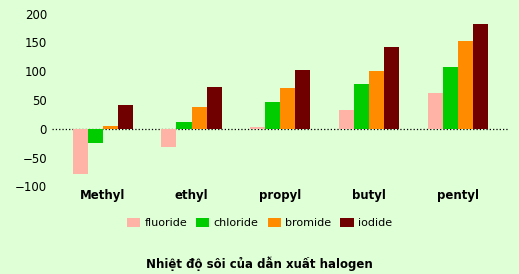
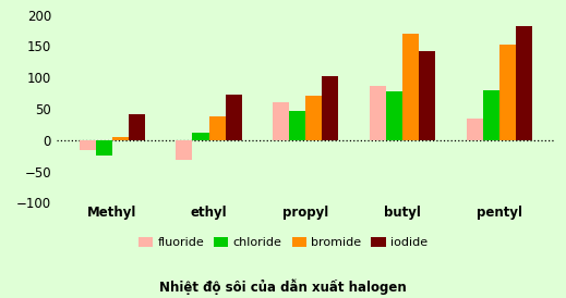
fluoride/Methyl: -78 -> -16
fluoride/propyl: 3 -> 60
fluoride/butyl: 32 -> 86
bromide/butyl: 101 -> 170
fluoride/pentyl: 62 -> 34
chloride/pentyl: 108 -> 80
